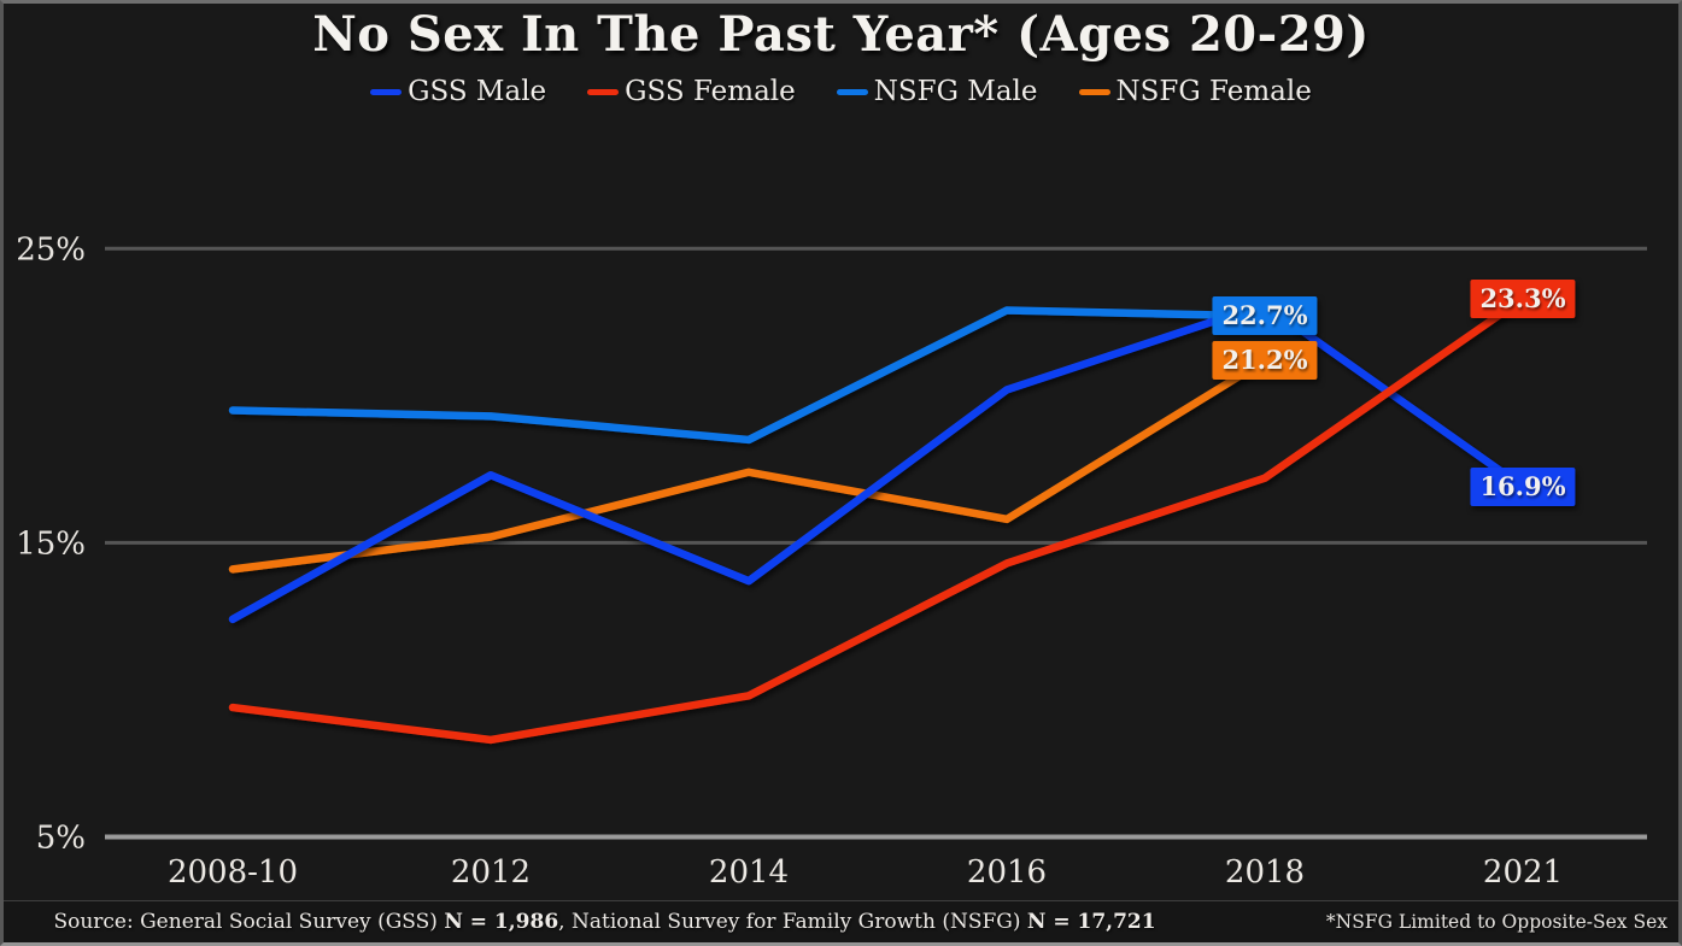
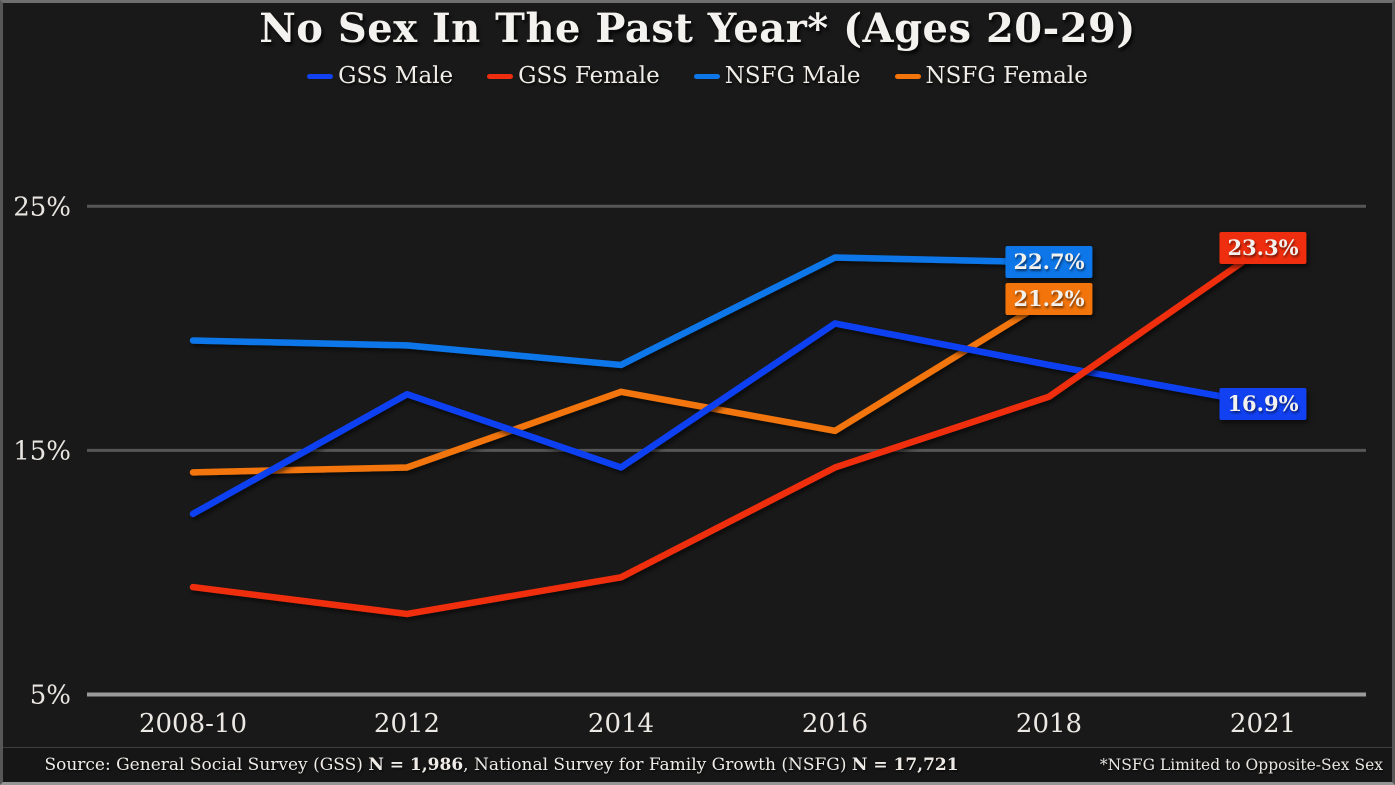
NSFG Female/2012: 15.2% -> 14.3%
GSS Male/2014: 13.7% -> 14.3%
GSS Male/2018: 23.1% -> 18.5%
